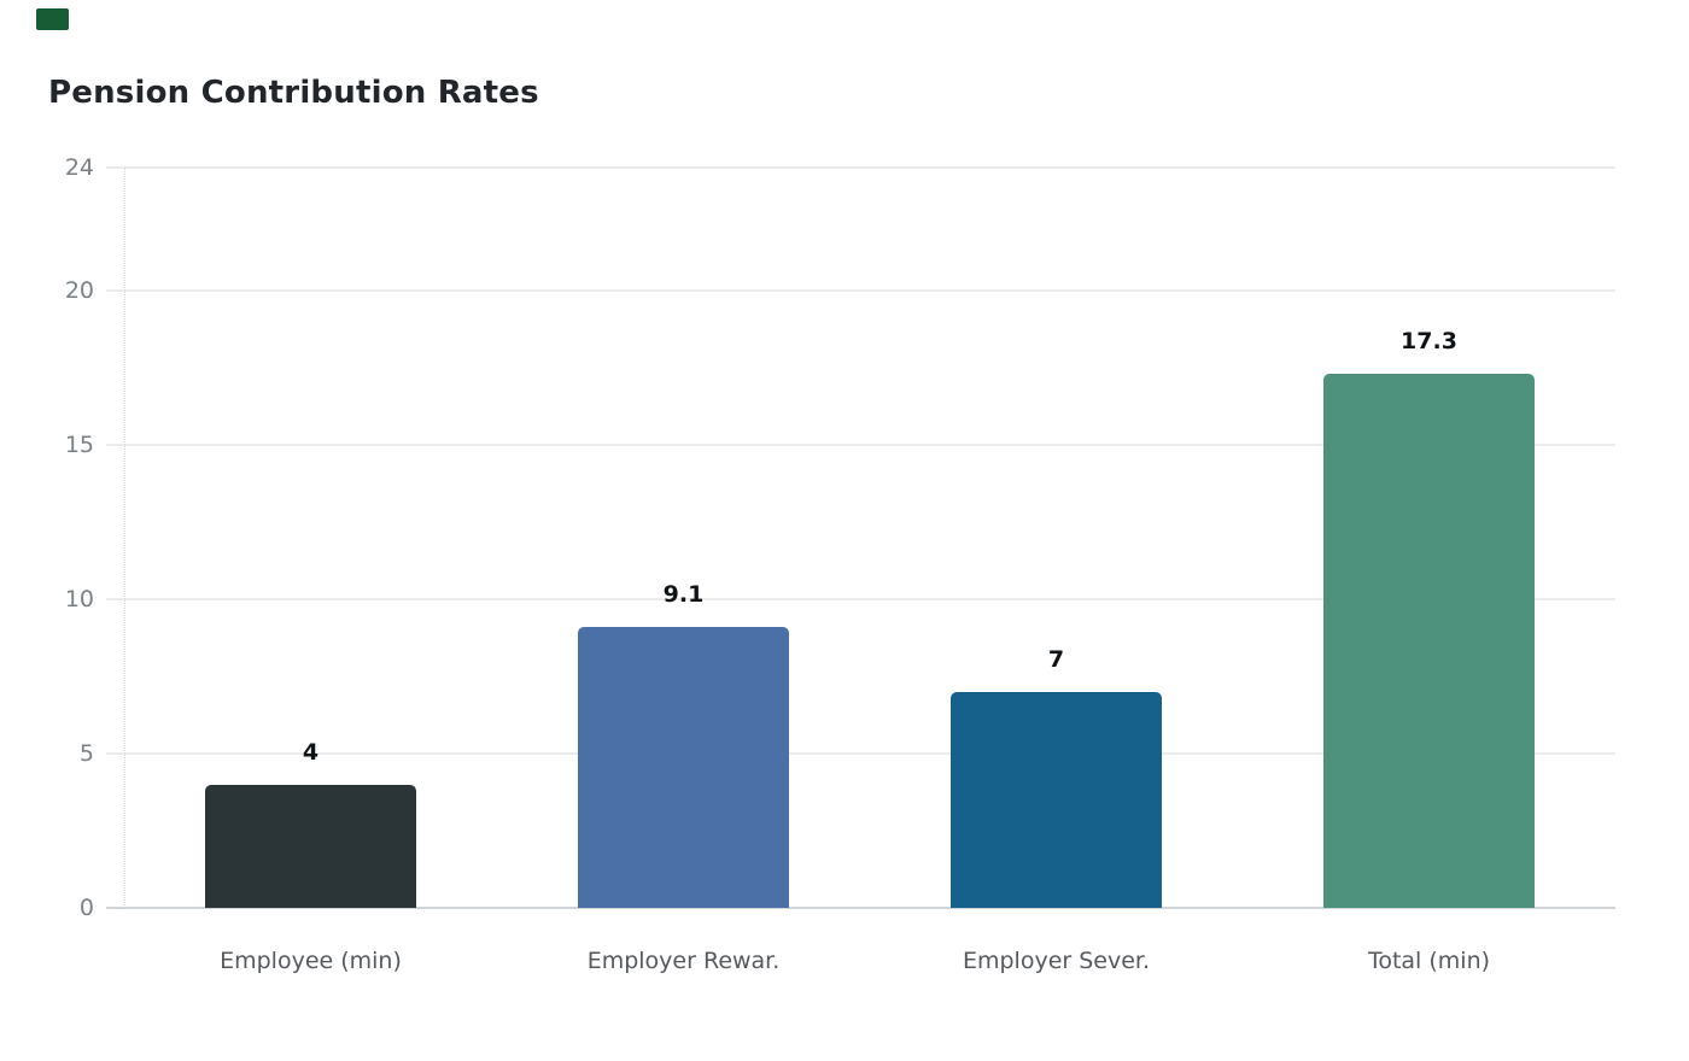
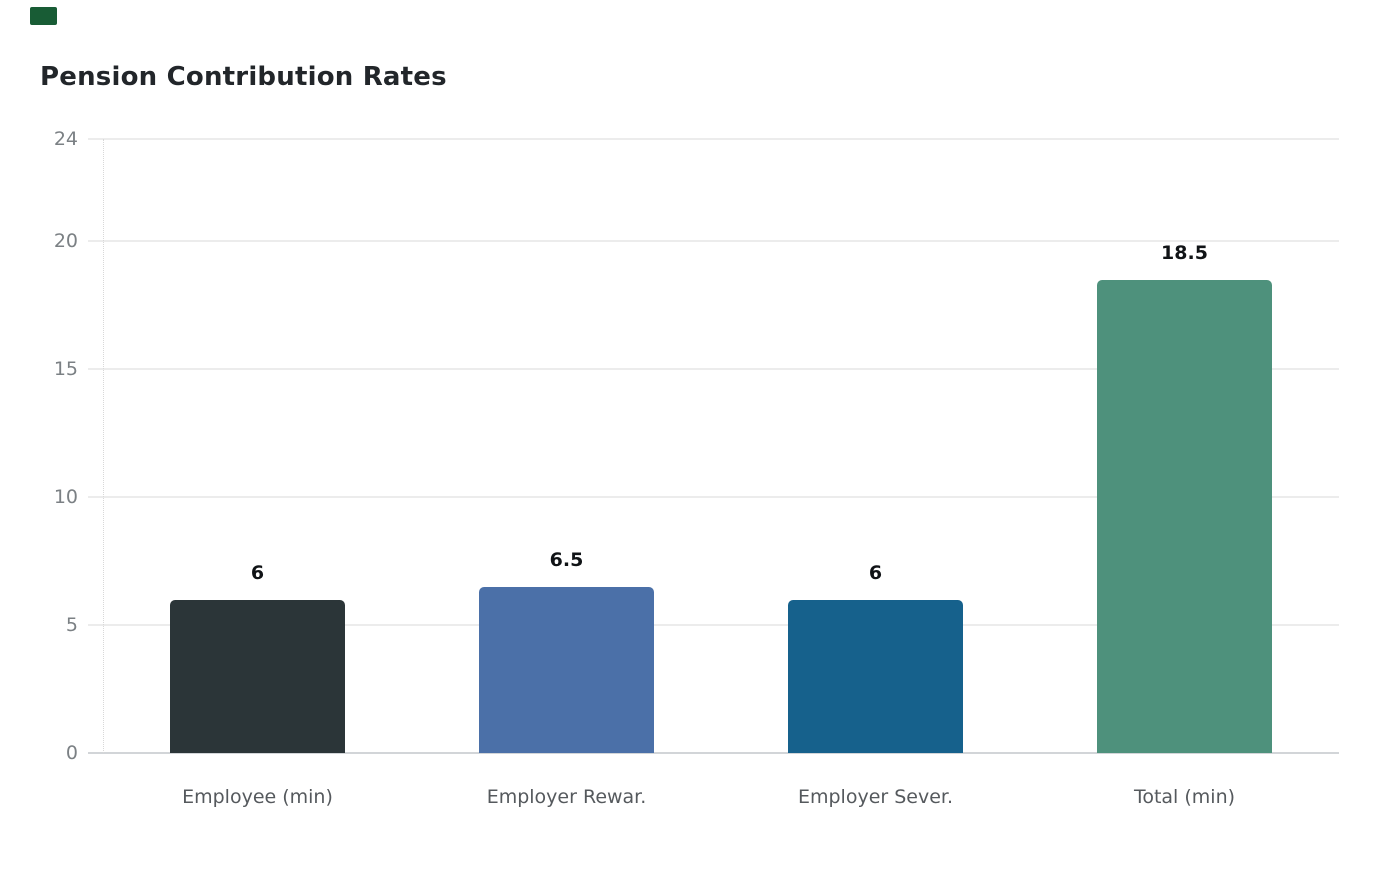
Employee (min): 4 -> 6
Employer Rewar.: 9.1 -> 6.5
Employer Sever.: 7 -> 6
Total (min): 17.3 -> 18.5
